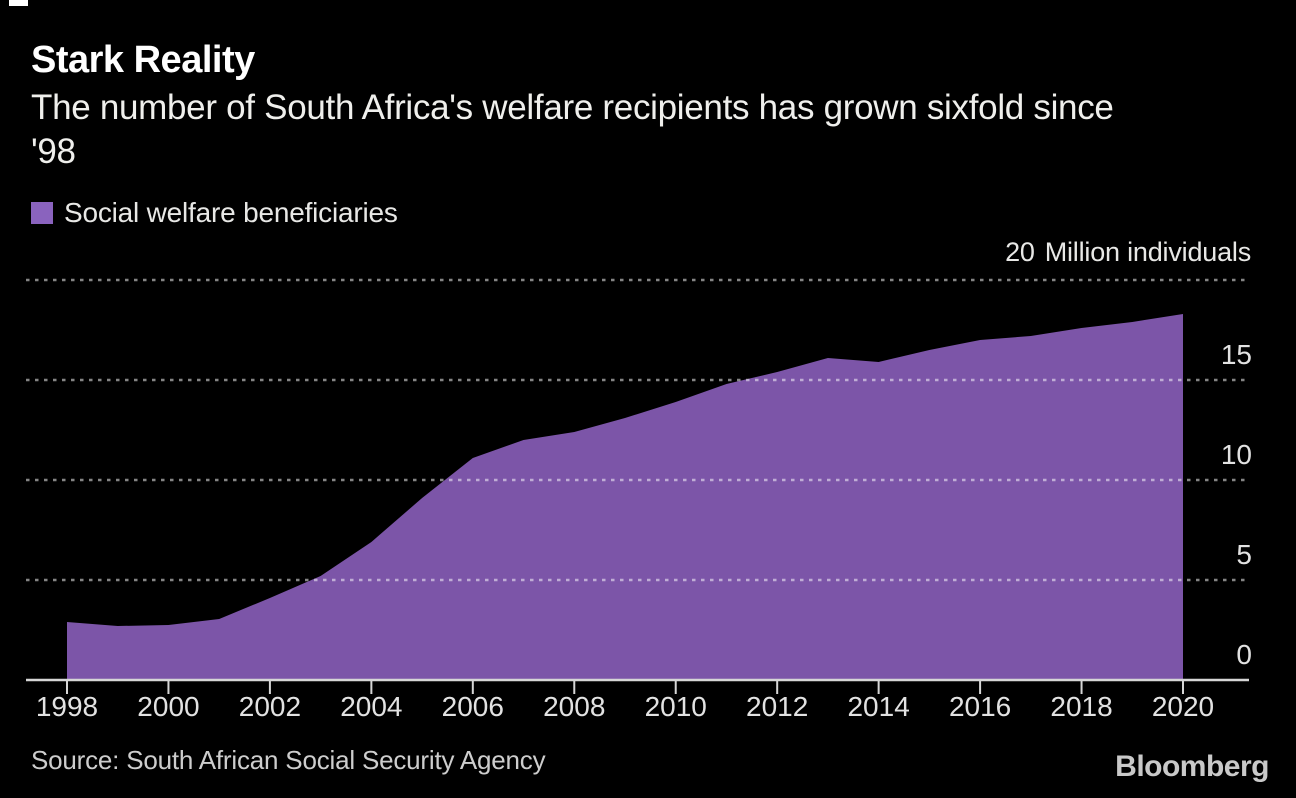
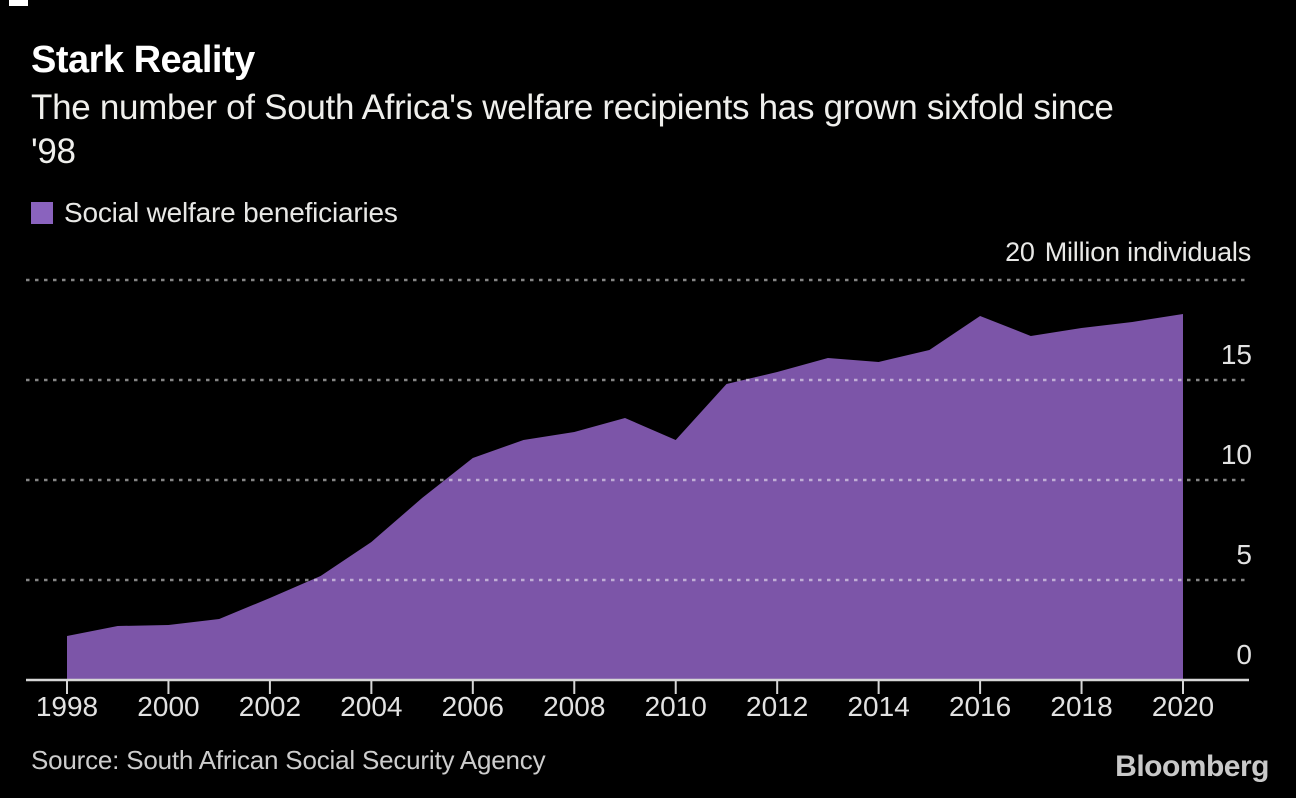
1998: 2.9 -> 2.2
2010: 13.9 -> 12.0
2016: 17.0 -> 18.2
